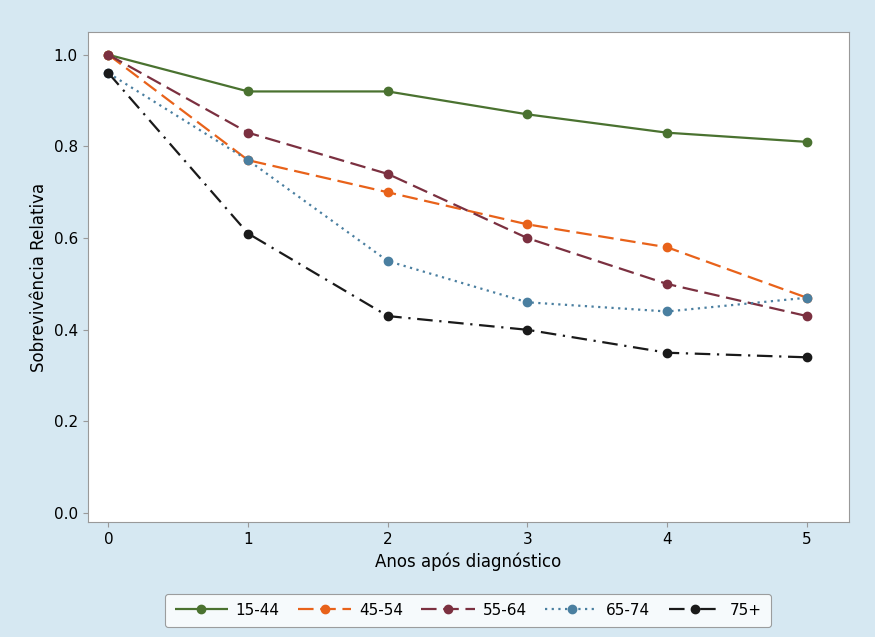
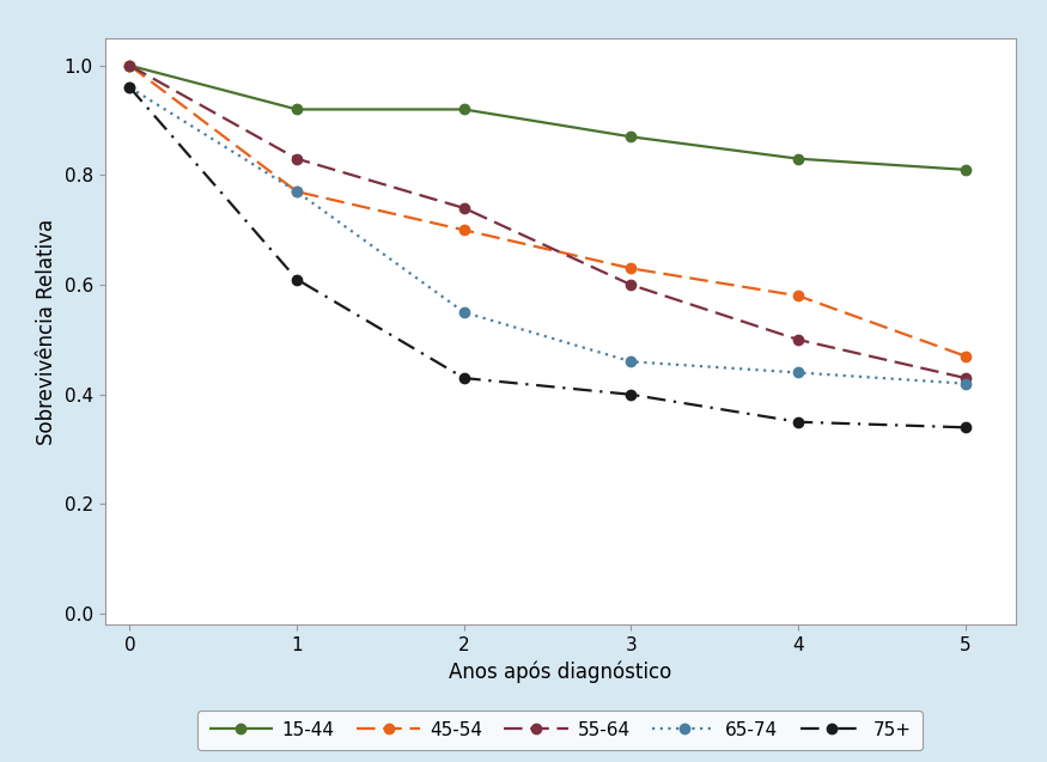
65-74/5: 0.47 -> 0.42
